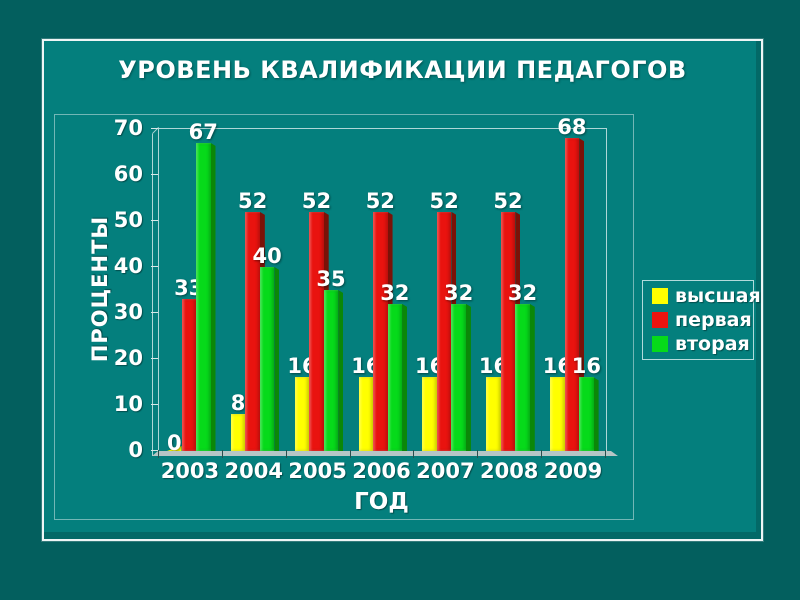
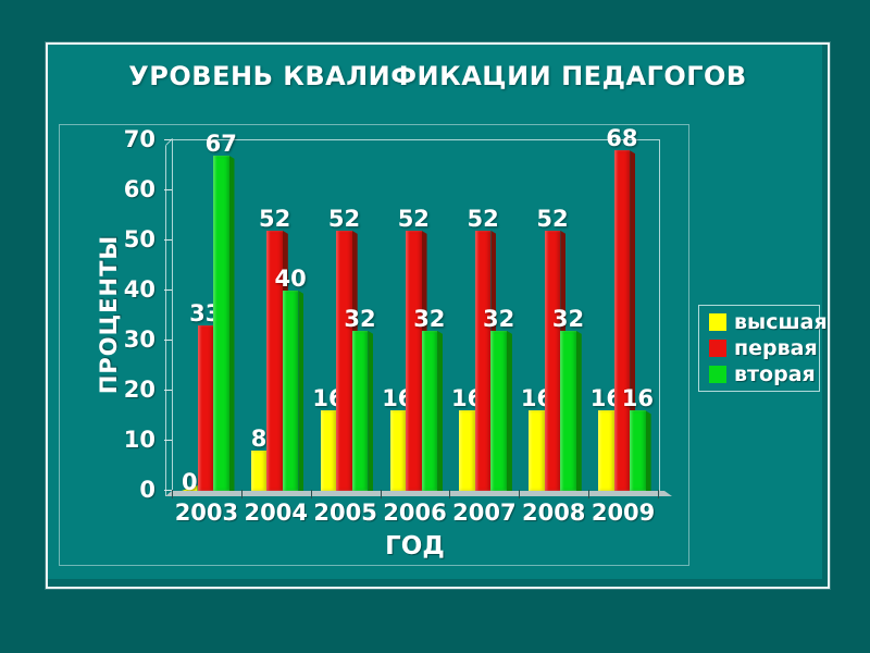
вторая/2005: 35 -> 32
